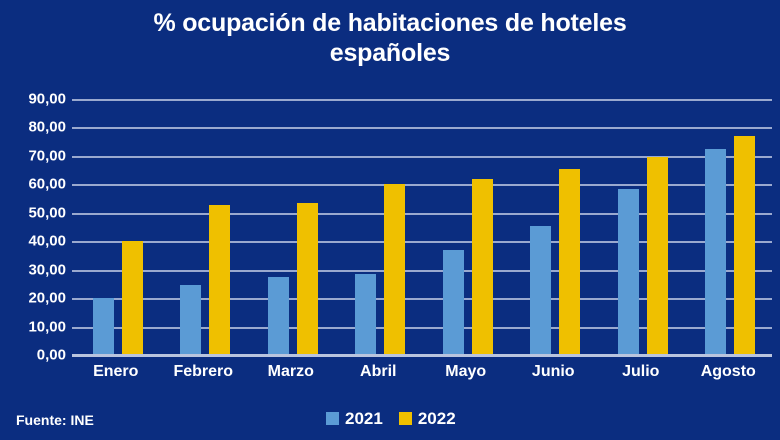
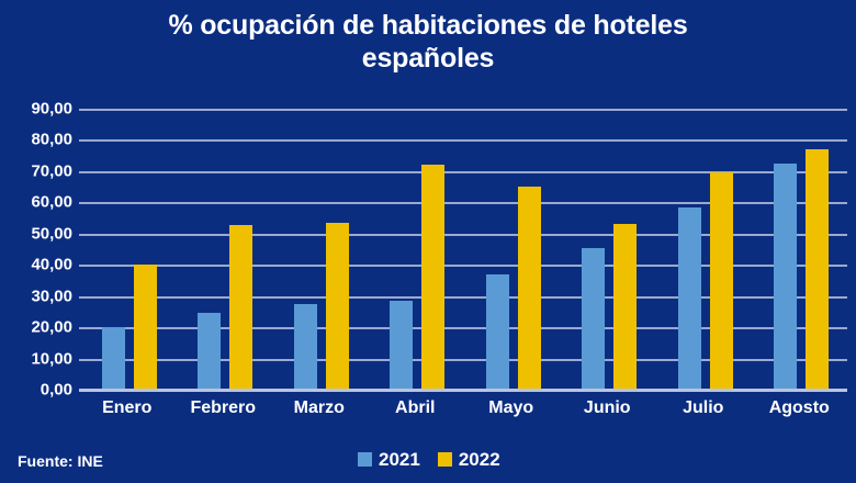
2022/Abril: 60 -> 72
2022/Mayo: 62 -> 65
2022/Junio: 65 -> 53
